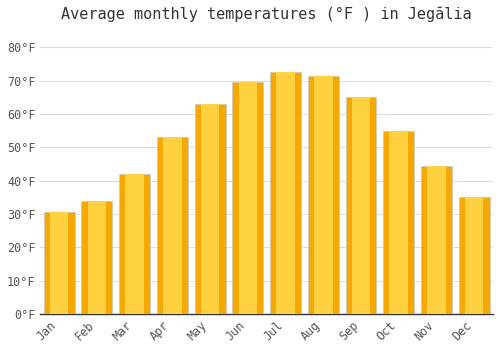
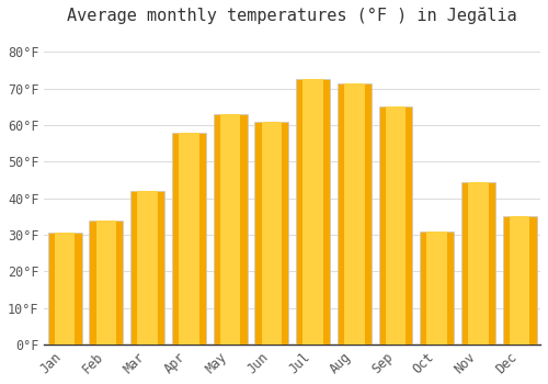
Apr: 53.0°F -> 58.0°F
Jun: 69.5°F -> 61.0°F
Oct: 55.0°F -> 31.0°F
